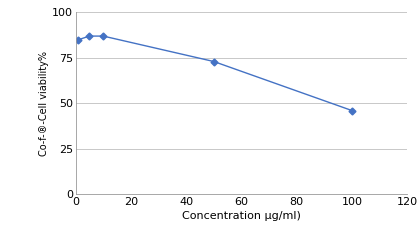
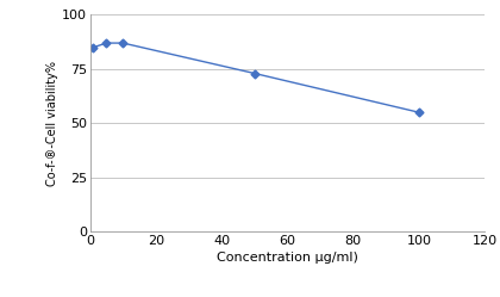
100: 46 -> 55
